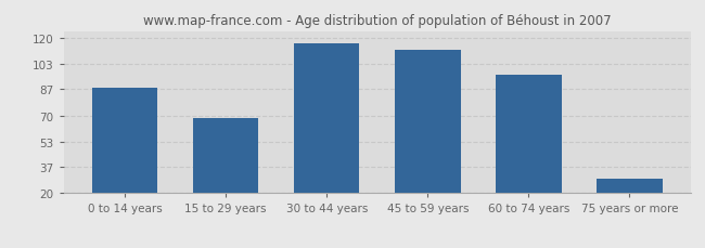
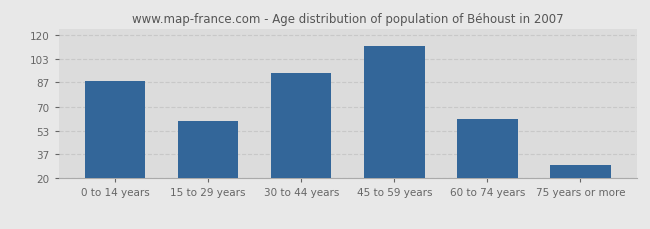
15 to 29 years: 68 -> 60
30 to 44 years: 116 -> 93
60 to 74 years: 96 -> 61
